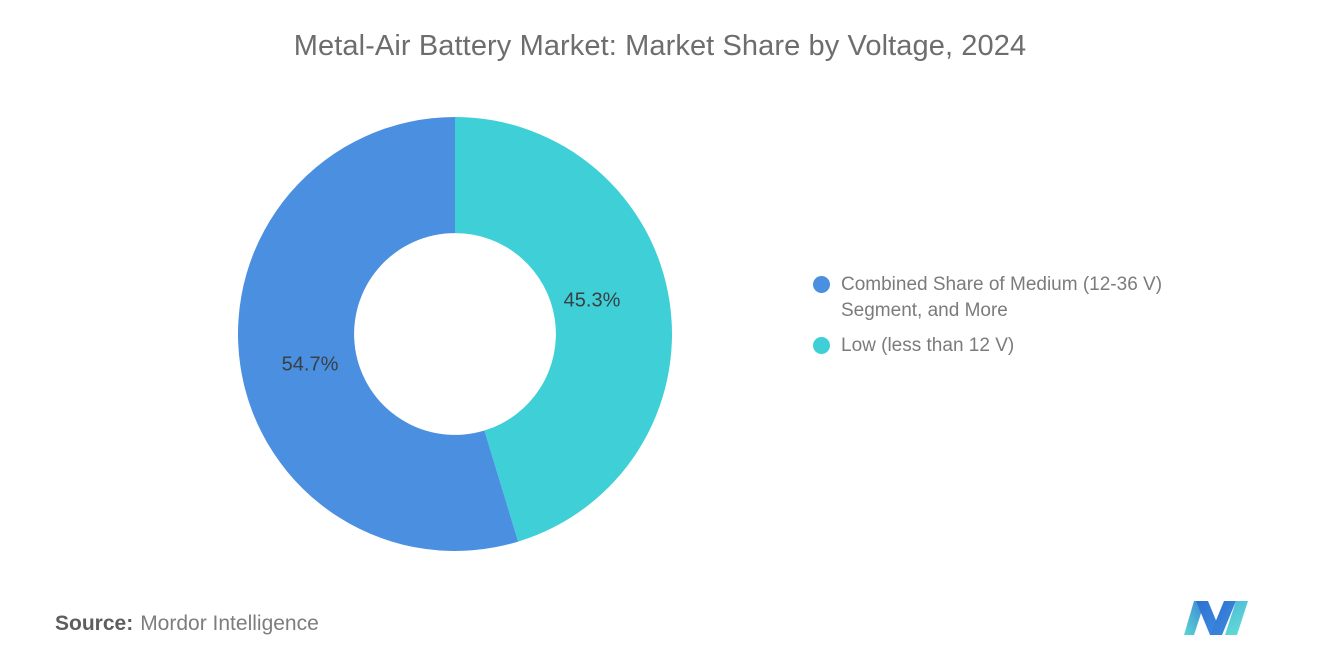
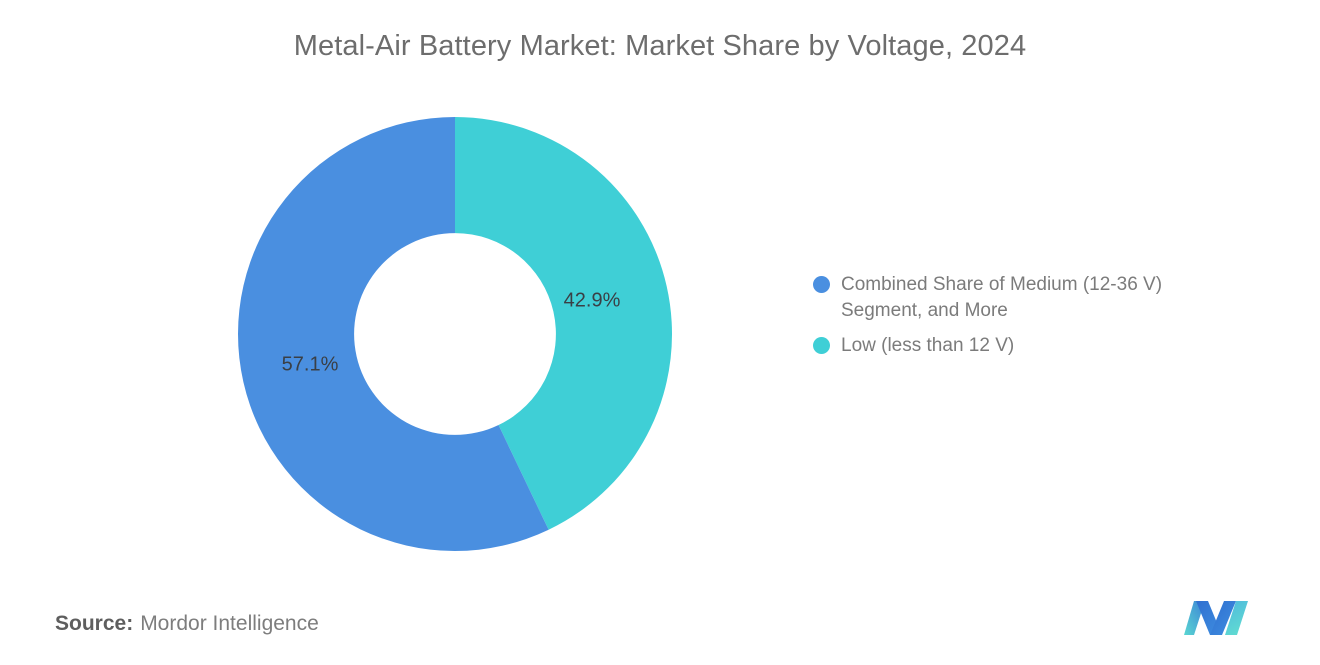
Combined Share of Medium (12-36 V) Segment, and More: 54.7% -> 57.1%
Low (less than 12 V): 45.3% -> 42.9%
